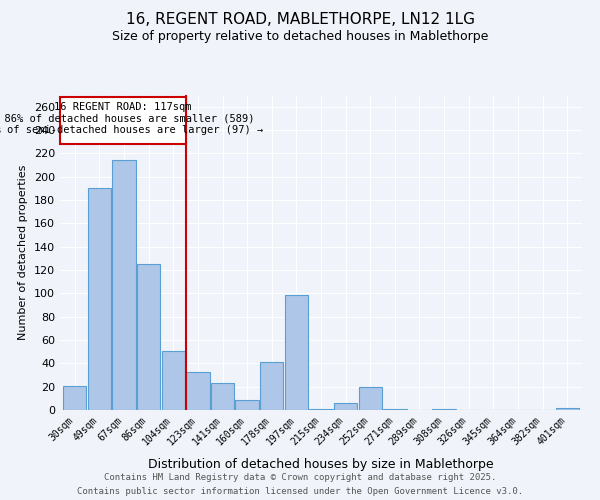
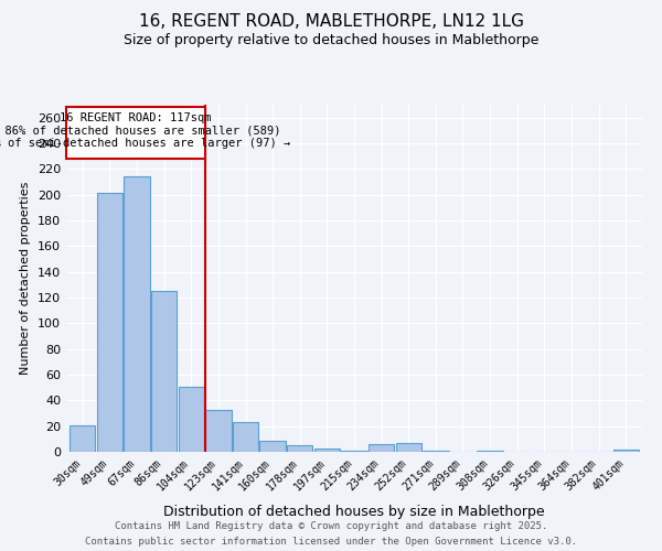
49sqm: 190 -> 201
178sqm: 41 -> 5
197sqm: 99 -> 3
252sqm: 20 -> 7
